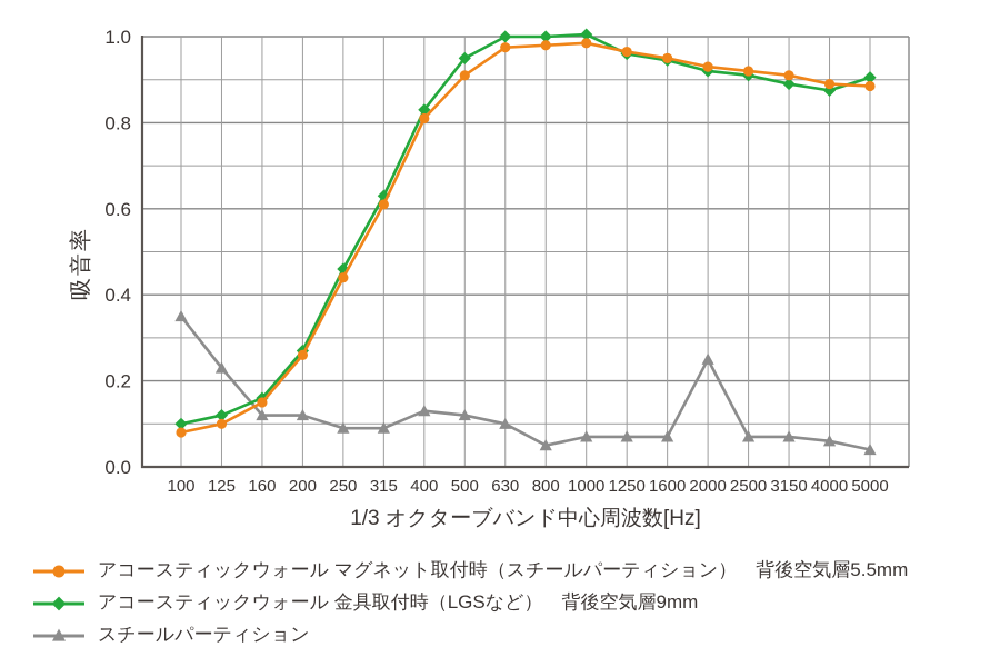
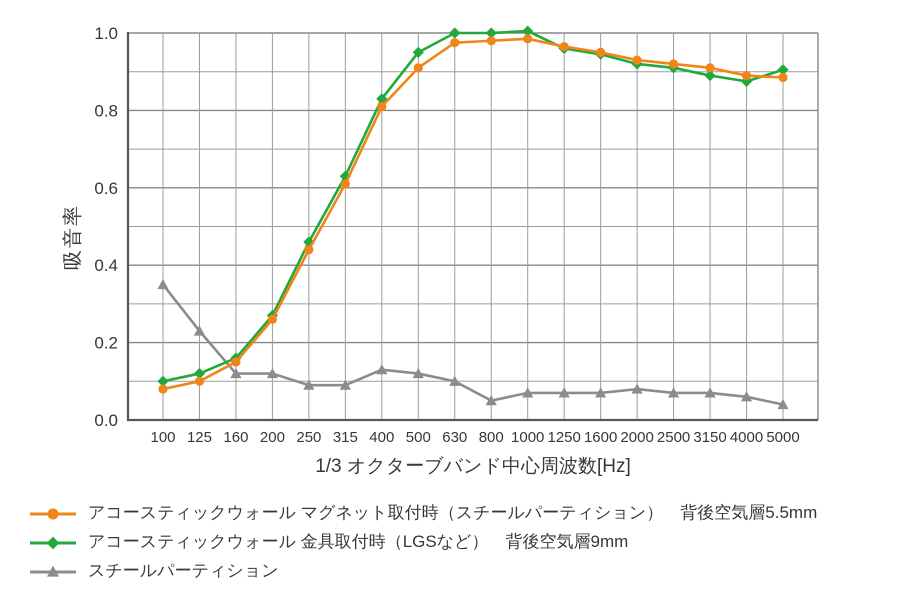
スチールパーティション/2000: 0.25 -> 0.08
